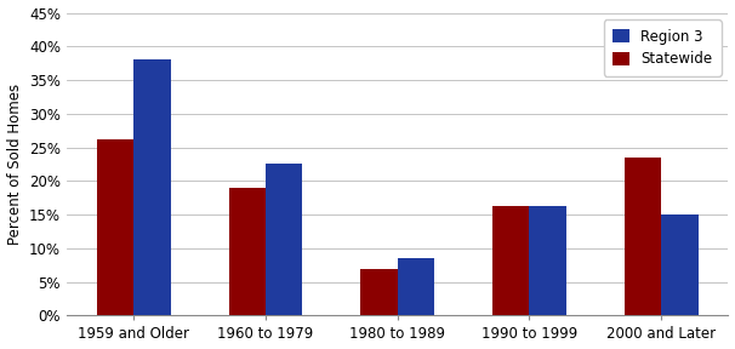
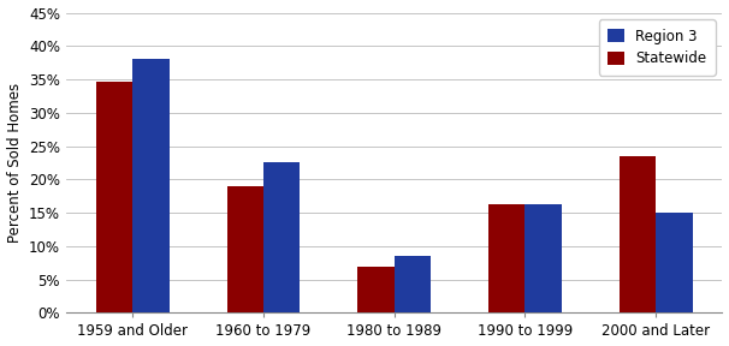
Statewide/1959 and Older: 26.2% -> 34.7%
